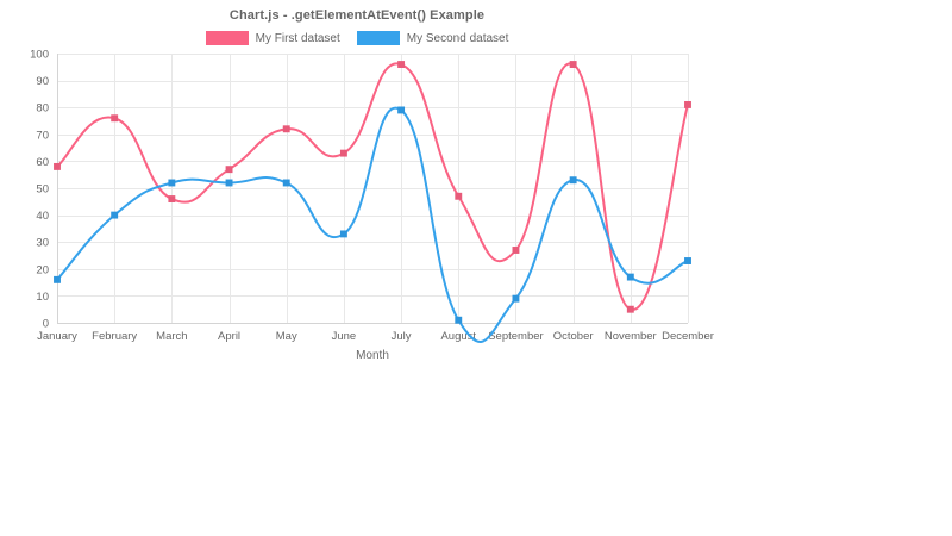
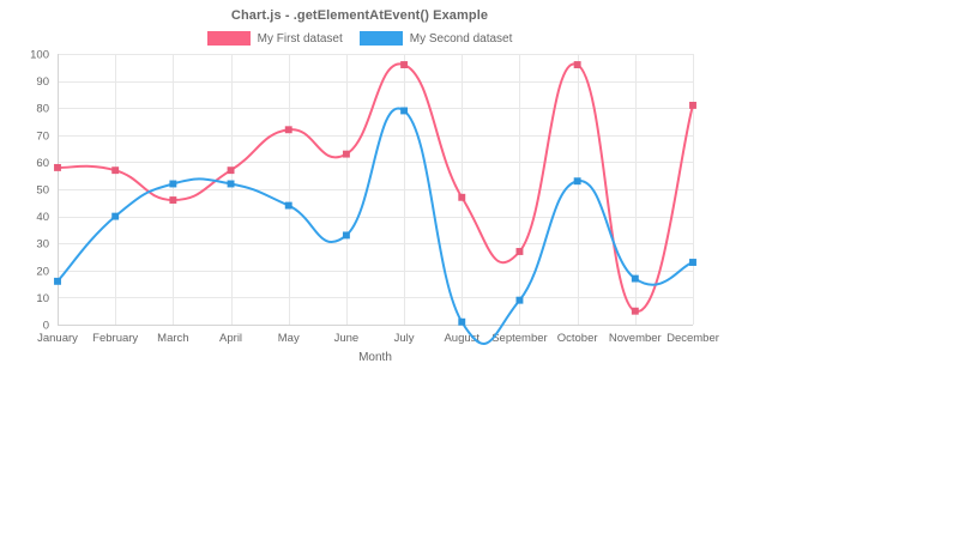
My First dataset/February: 76 -> 57
My Second dataset/May: 52 -> 44
